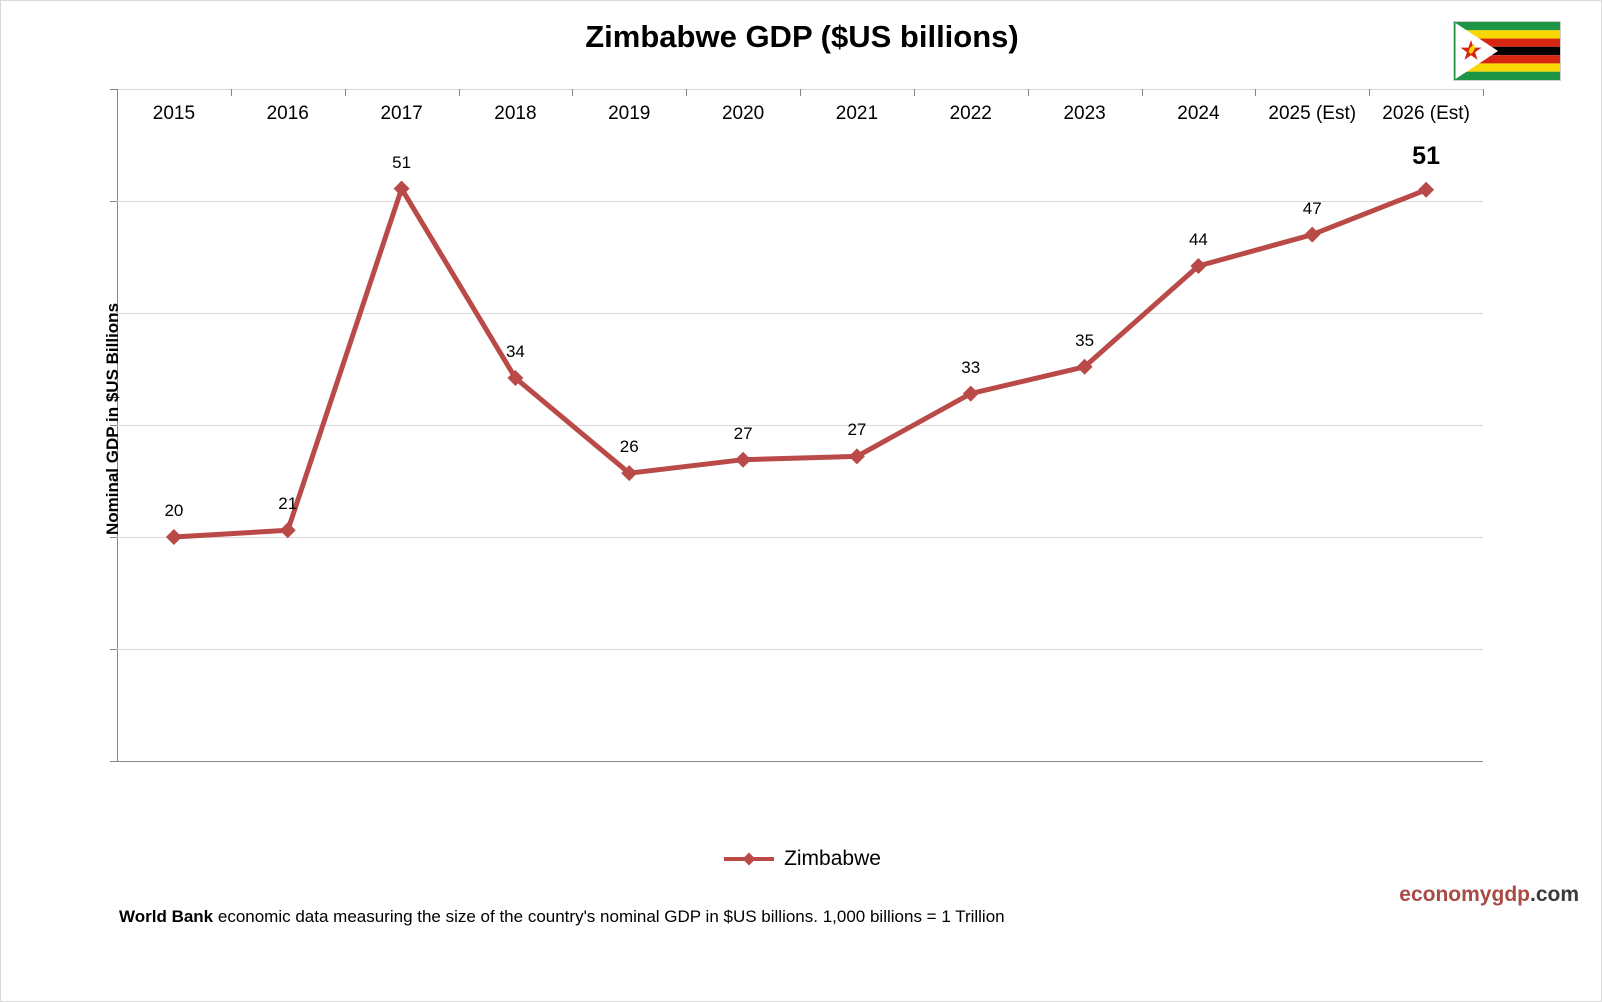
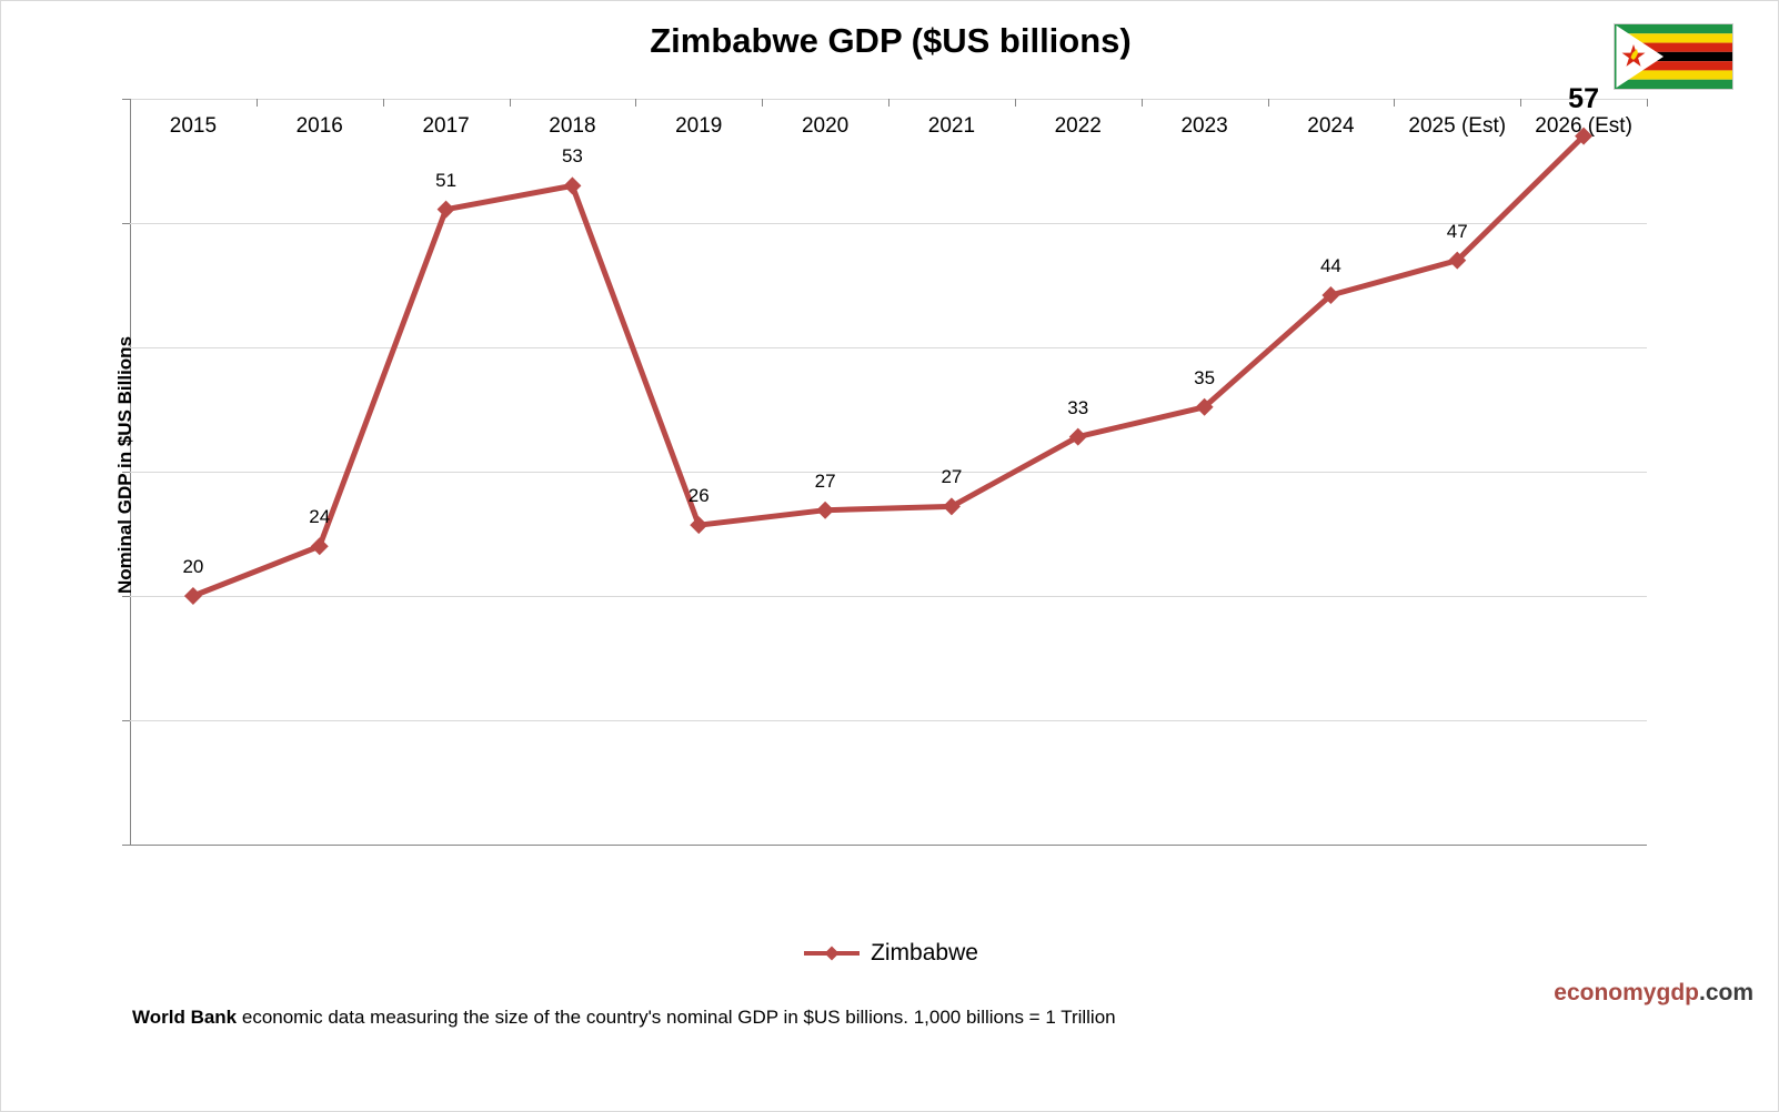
2016: 21 -> 24
2018: 34 -> 53
2026 (Est): 51 -> 57
